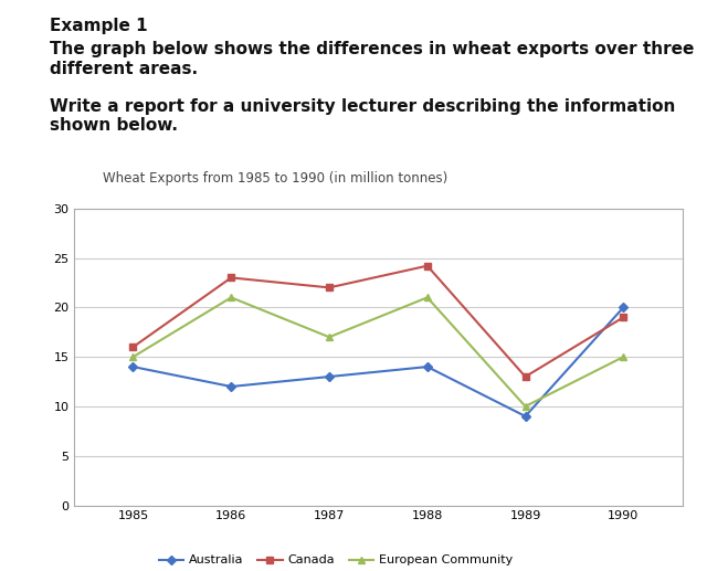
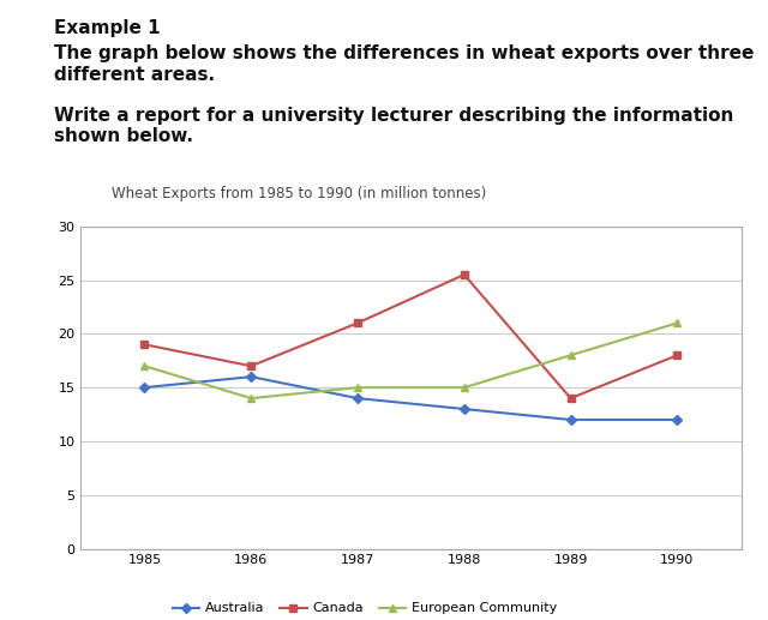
Australia/1985: 14 -> 15
Canada/1985: 16.0 -> 19.0
European Community/1985: 15 -> 17
Australia/1986: 12 -> 16
Canada/1986: 23.0 -> 17.0
European Community/1986: 21 -> 14
Australia/1987: 13 -> 14
Canada/1987: 22.0 -> 21.0
European Community/1987: 17 -> 15
Australia/1988: 14 -> 13
Canada/1988: 24.2 -> 25.5
European Community/1988: 21 -> 15
Australia/1989: 9 -> 12
Canada/1989: 13.0 -> 14.0
European Community/1989: 10 -> 18
Australia/1990: 20 -> 12
Canada/1990: 19.0 -> 18.0
European Community/1990: 15 -> 21
